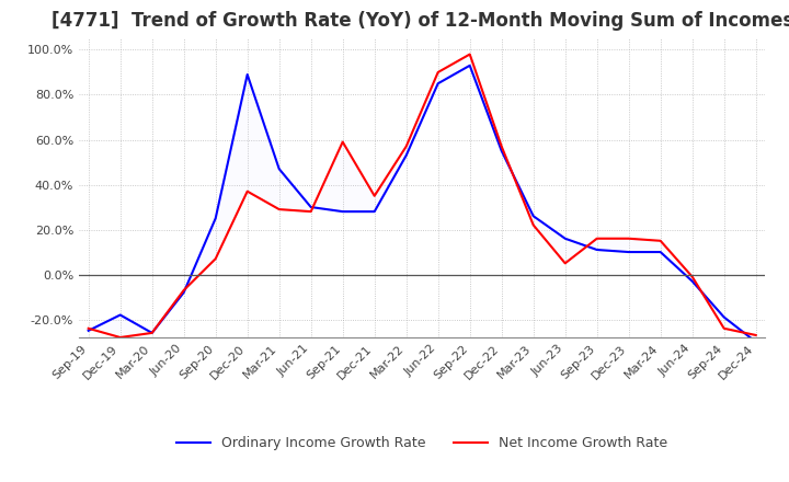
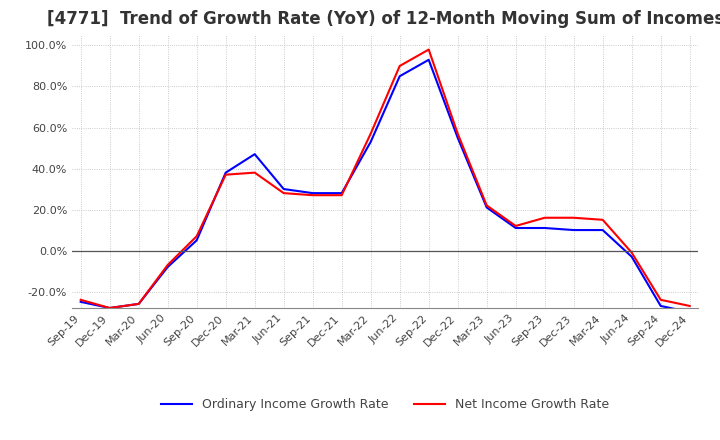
Ordinary Income Growth Rate/Dec-19: -18% -> -28%
Ordinary Income Growth Rate/Sep-20: 25% -> 5%
Ordinary Income Growth Rate/Dec-20: 89% -> 38%
Net Income Growth Rate/Mar-21: 29% -> 38%
Net Income Growth Rate/Sep-21: 59% -> 27%
Net Income Growth Rate/Dec-21: 35% -> 27%
Ordinary Income Growth Rate/Mar-23: 26% -> 21%
Ordinary Income Growth Rate/Jun-23: 16% -> 11%
Net Income Growth Rate/Jun-23: 5% -> 12%
Ordinary Income Growth Rate/Sep-24: -19% -> -27%
